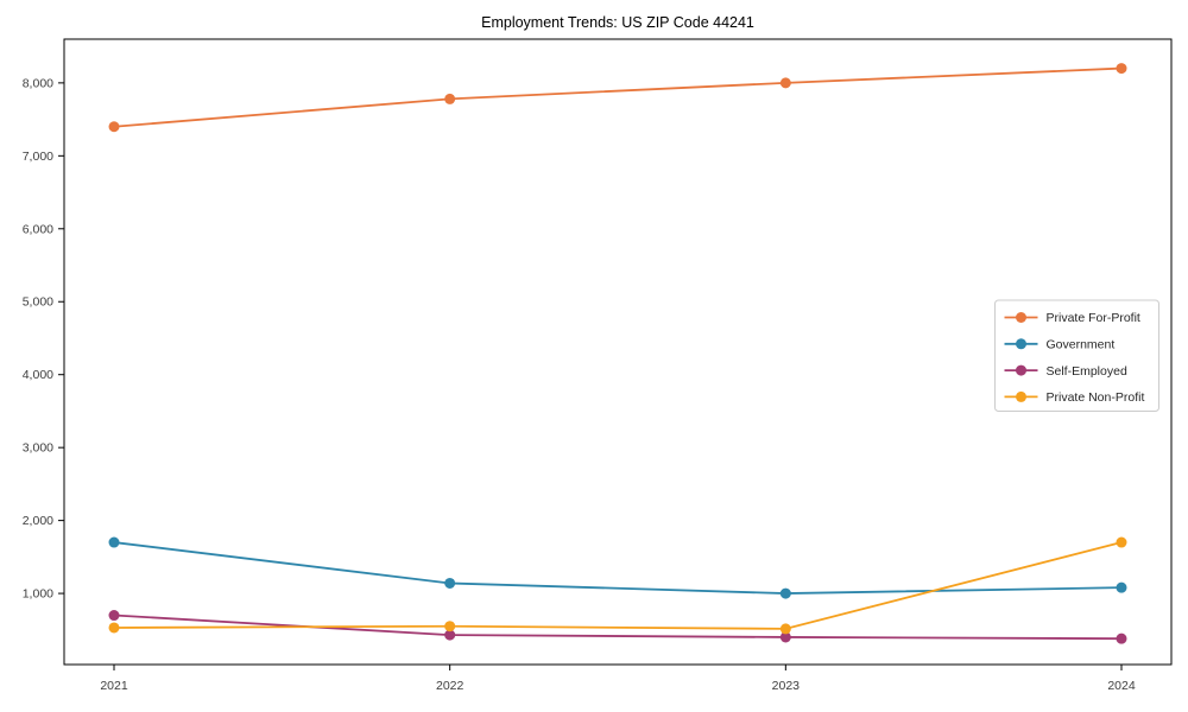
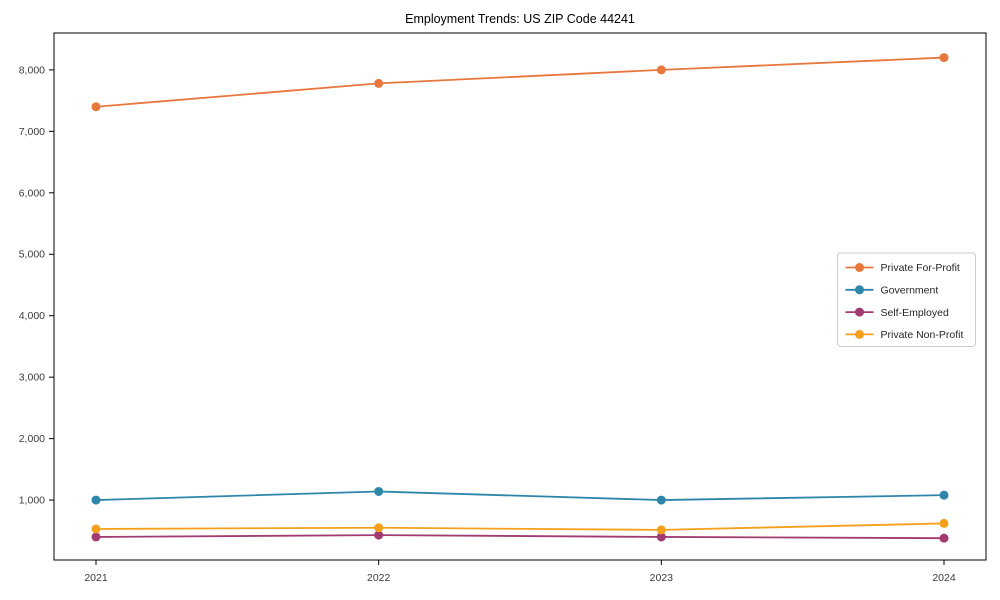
Government/2021: 1700 -> 1000
Self-Employed/2021: 700 -> 400
Private Non-Profit/2024: 1700 -> 600
